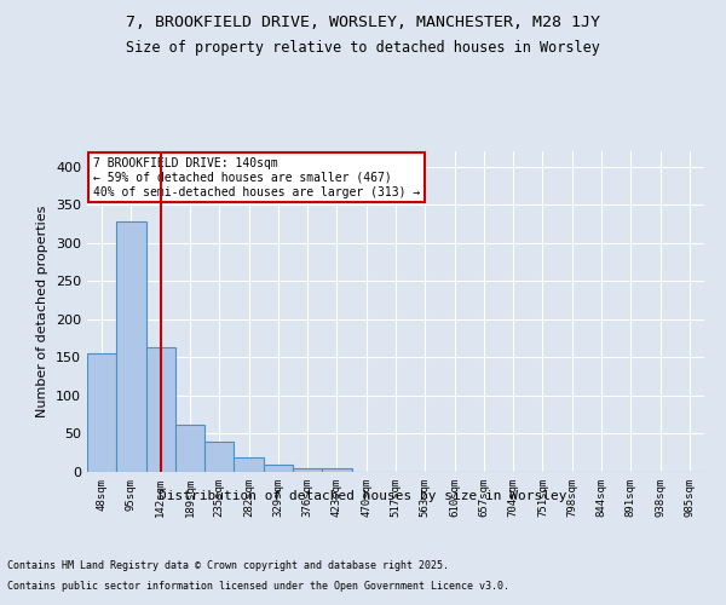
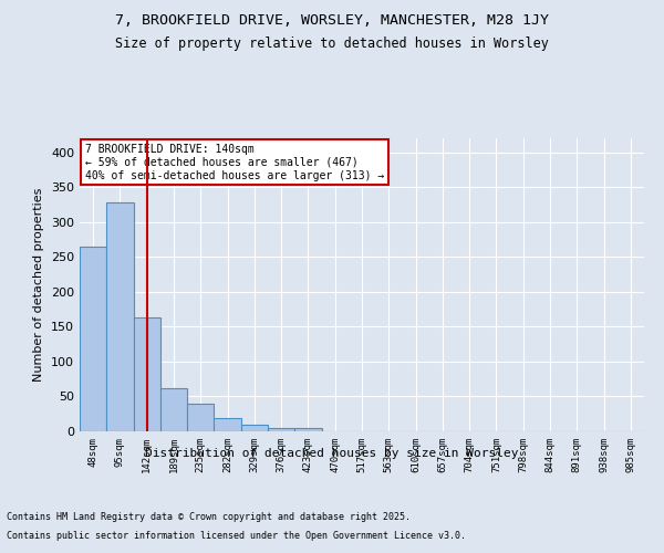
48sqm: 155 -> 264
